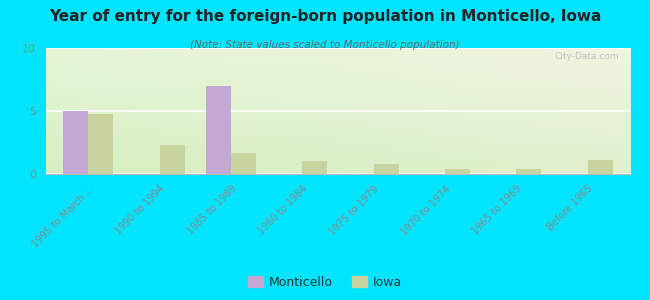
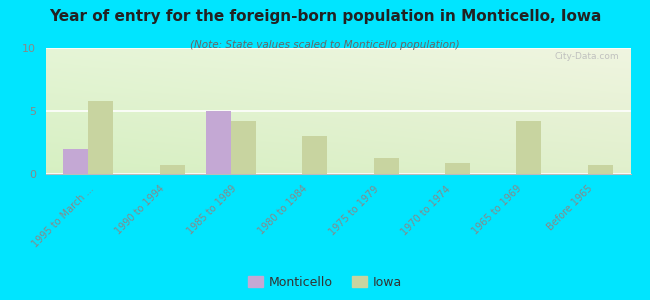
Monticello/1995 to March ...: 5 -> 2
Iowa/1995 to March ...: 4.8 -> 5.8
Iowa/1990 to 1994: 2.3 -> 0.7
Monticello/1985 to 1989: 7 -> 5
Iowa/1985 to 1989: 1.7 -> 4.2
Iowa/1980 to 1984: 1.0 -> 3.0
Iowa/1975 to 1979: 0.8 -> 1.3
Iowa/1970 to 1974: 0.4 -> 0.9
Iowa/1965 to 1969: 0.4 -> 4.2
Iowa/Before 1965: 1.1 -> 0.7
